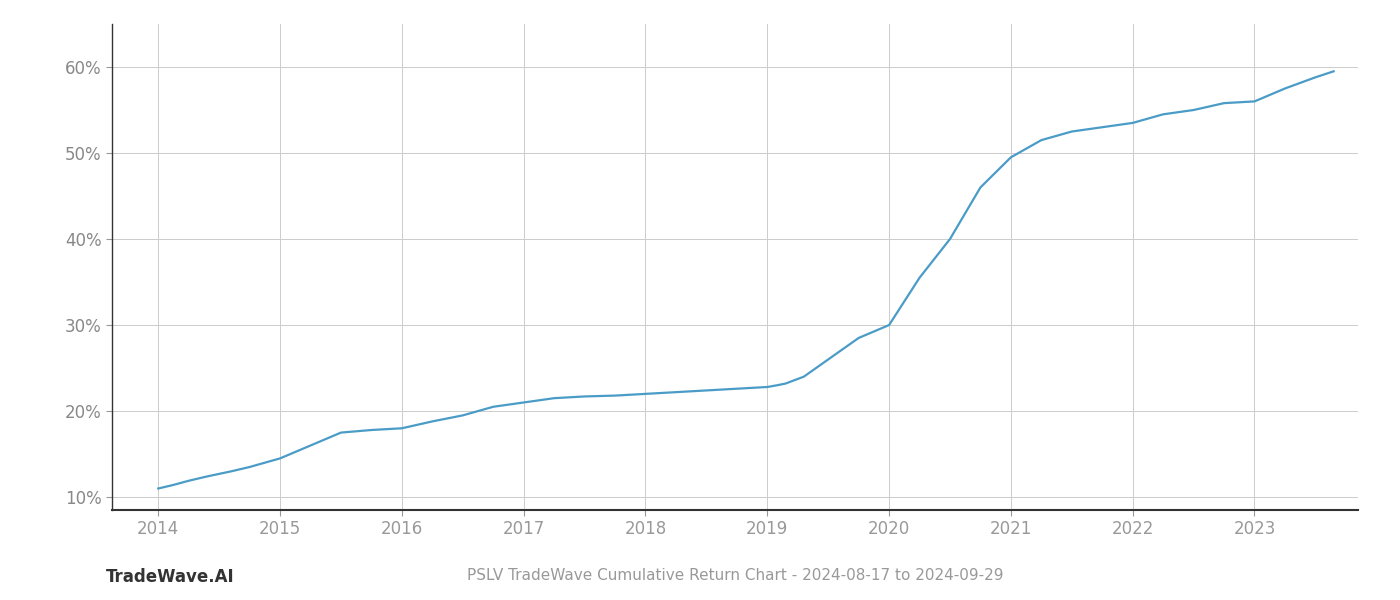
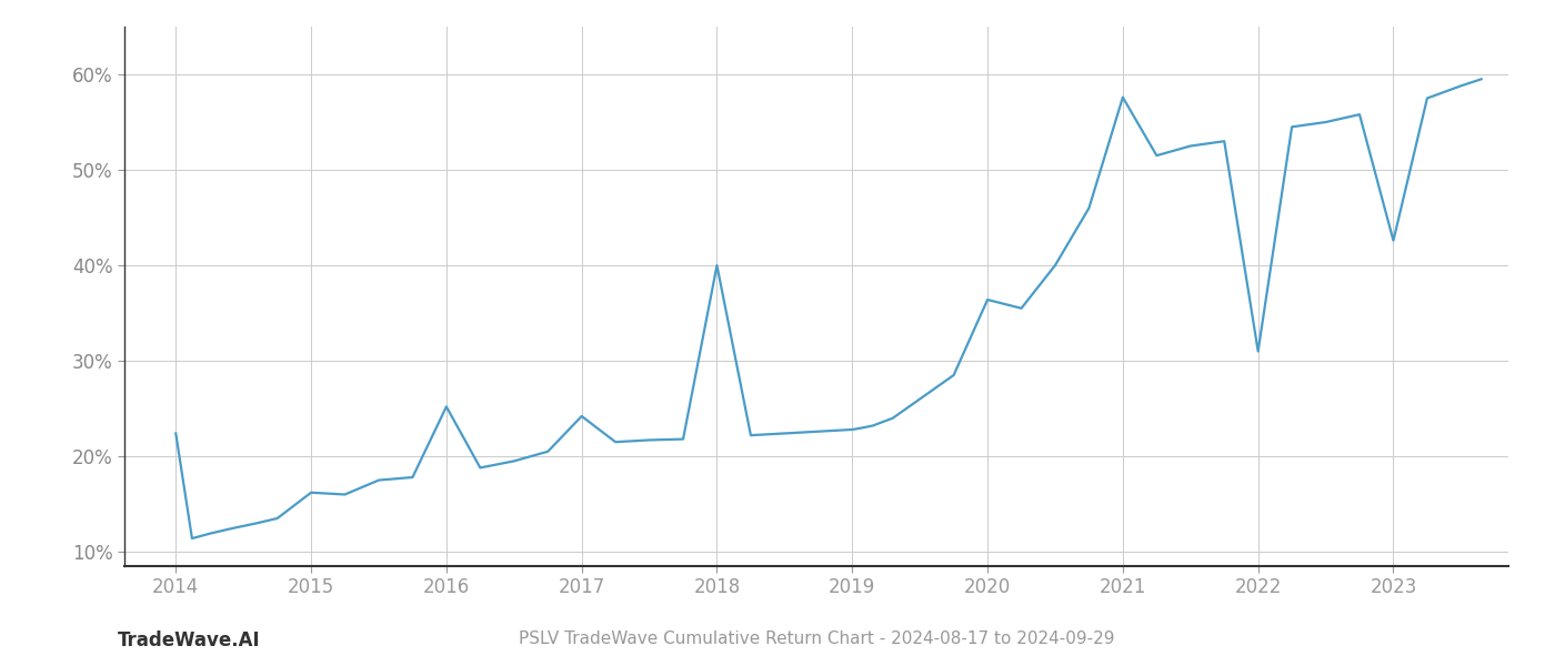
2014: 11.0% -> 22.4%
2015: 14.5% -> 16.2%
2016: 18.0% -> 25.2%
2017: 21.0% -> 24.2%
2018: 22.0% -> 40.0%
2020: 30.0% -> 36.4%
2021: 49.5% -> 57.6%
2022: 53.5% -> 31.0%
2023: 56.0% -> 42.6%
